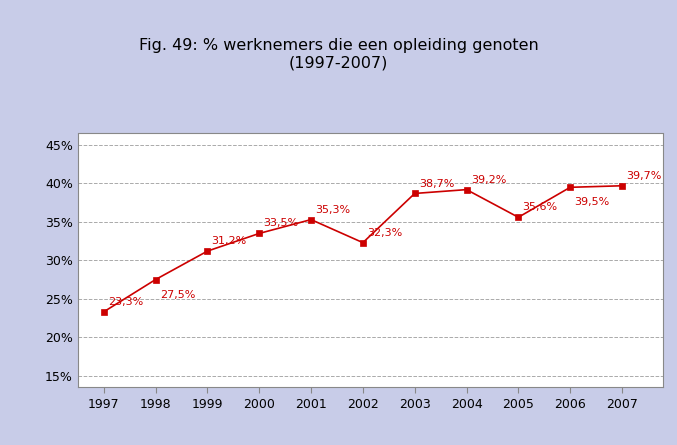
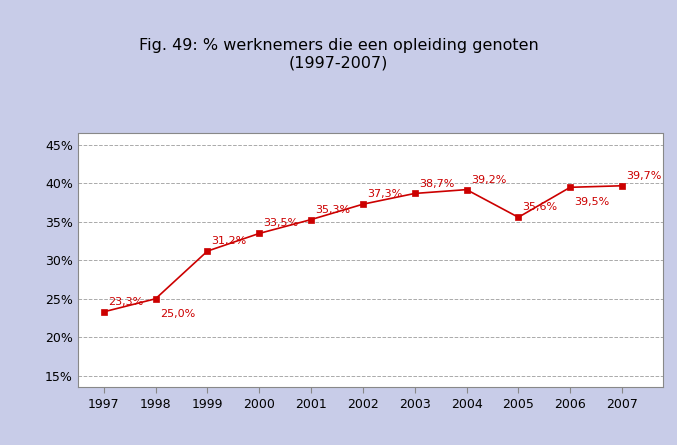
1998: 27,5% -> 25,0%
2002: 32,3% -> 37,3%
